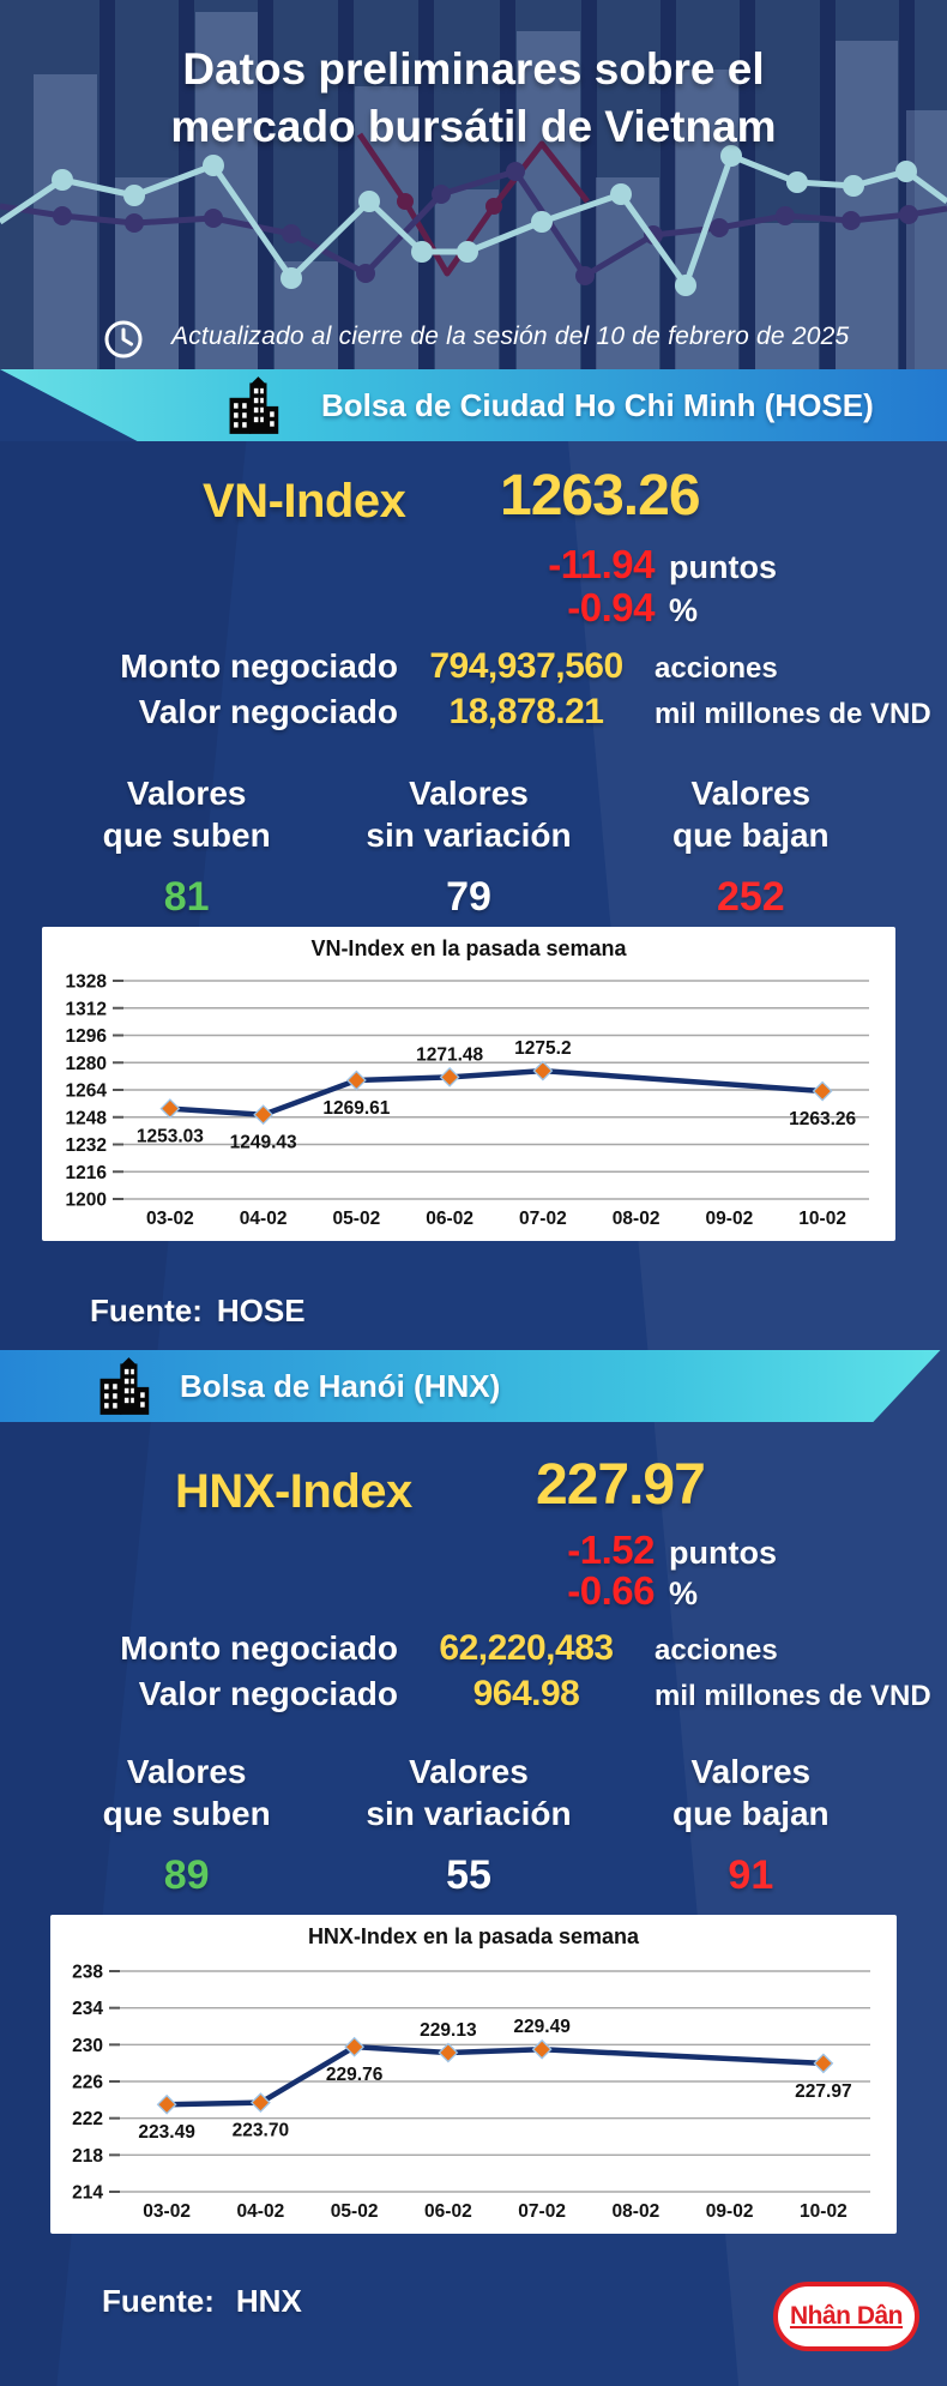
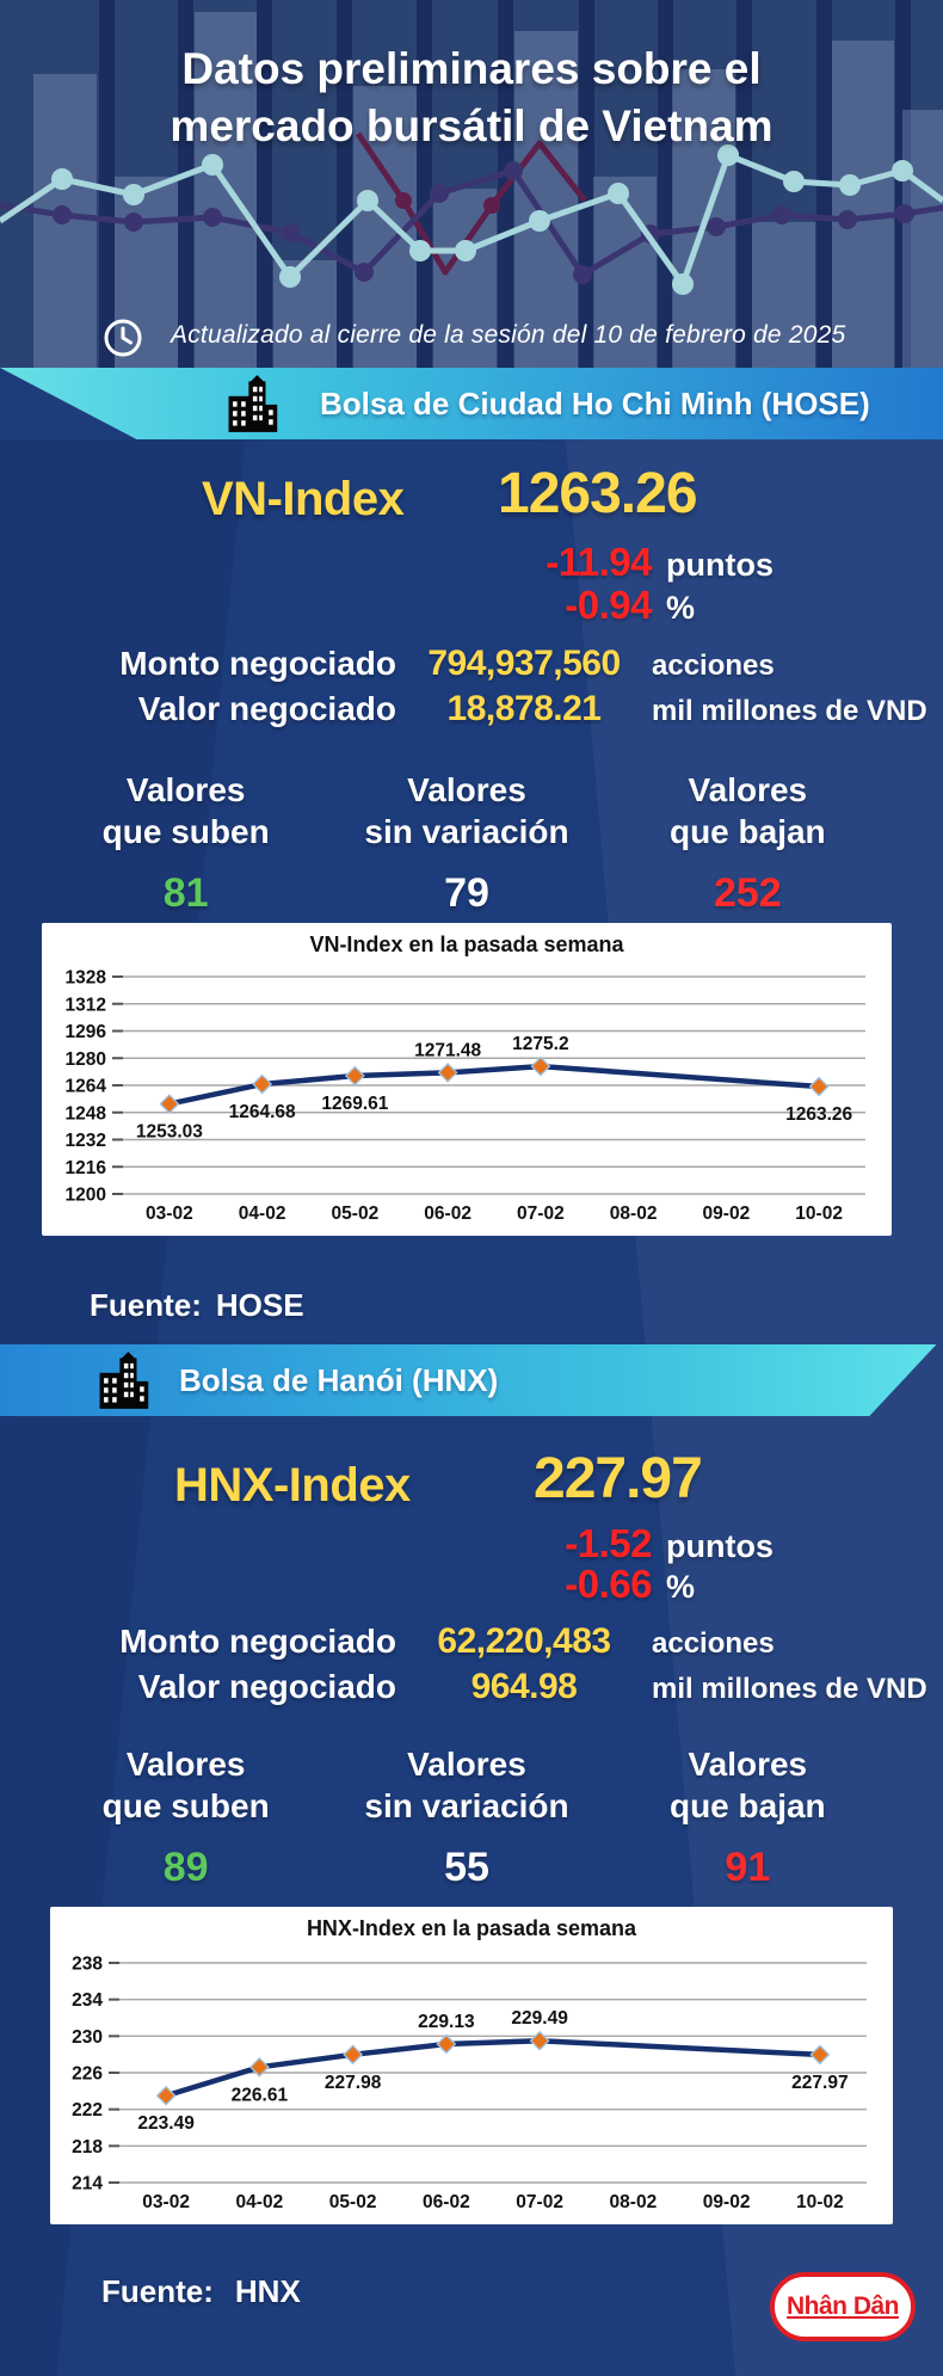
VN-Index en la pasada semana/04-02: 1249.43 -> 1264.68
HNX-Index en la pasada semana/04-02: 223.70 -> 226.61
HNX-Index en la pasada semana/05-02: 229.76 -> 227.98
